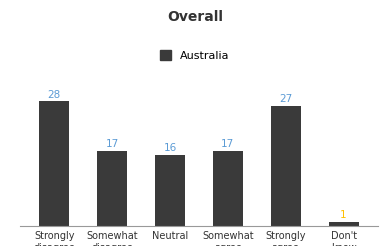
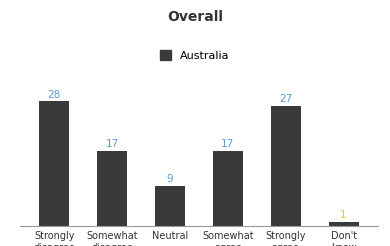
Neutral: 16 -> 9
